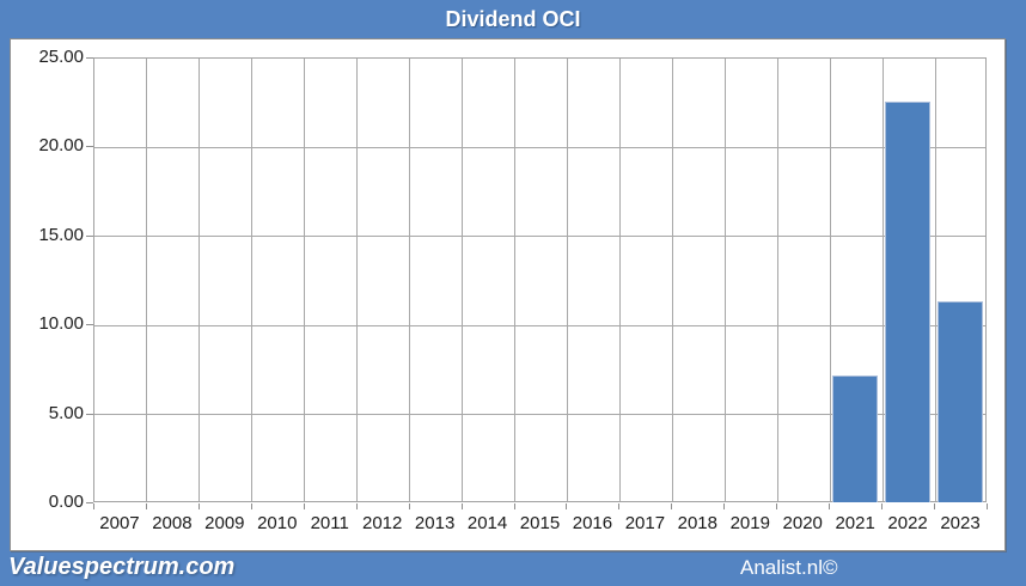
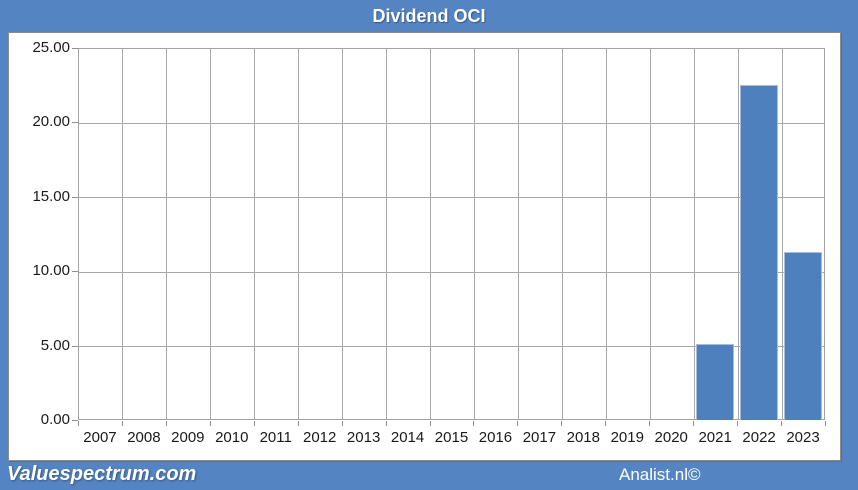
2021: 7.1 -> 5.1
